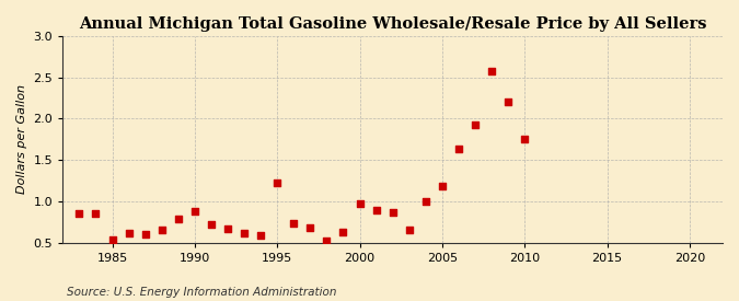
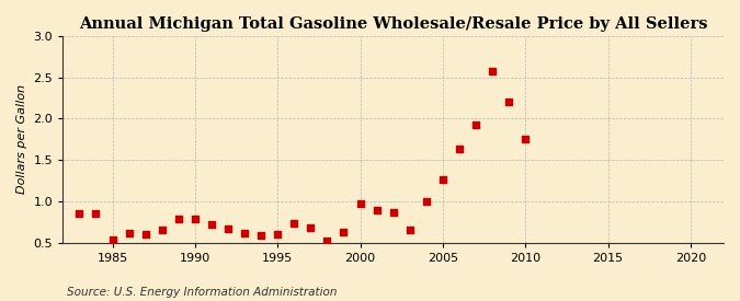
1990: 0.88 -> 0.79
1995: 1.22 -> 0.60
2005: 1.18 -> 1.27
